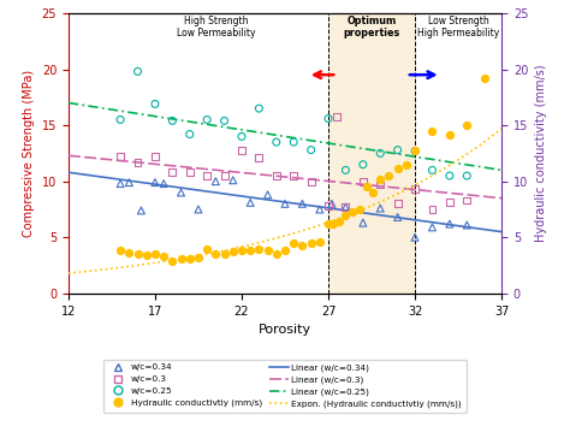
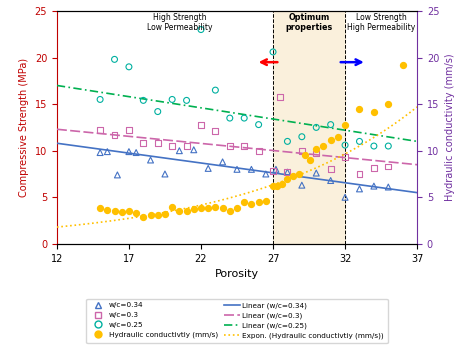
w/c=0.25/17: 16.9 -> 19.0
w/c=0.25/22: 14.0 -> 23.0
w/c=0.25/27: 15.6 -> 20.6
w/c=0.25/32: 12.7 -> 10.6
